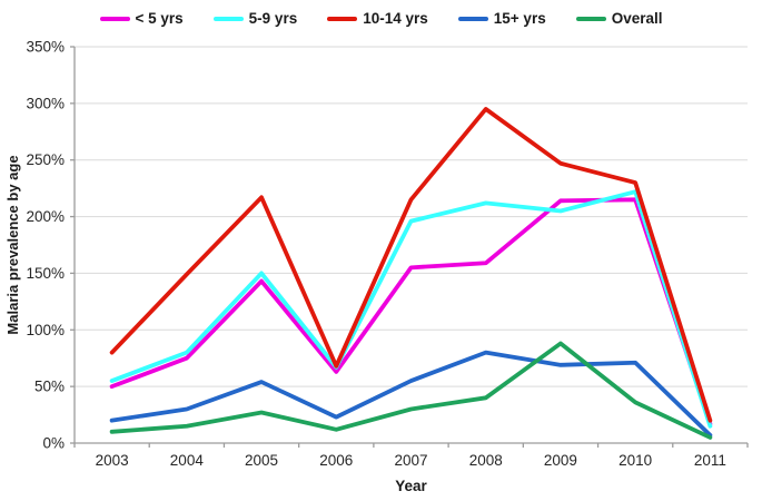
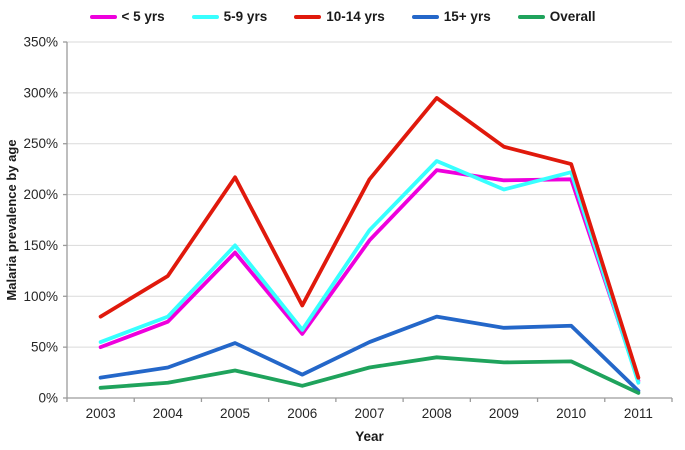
10-14 yrs/2004: 149% -> 120%
10-14 yrs/2006: 68% -> 91%
5-9 yrs/2007: 196% -> 165%
< 5 yrs/2008: 159% -> 224%
5-9 yrs/2008: 212% -> 233%
Overall/2009: 88% -> 35%
